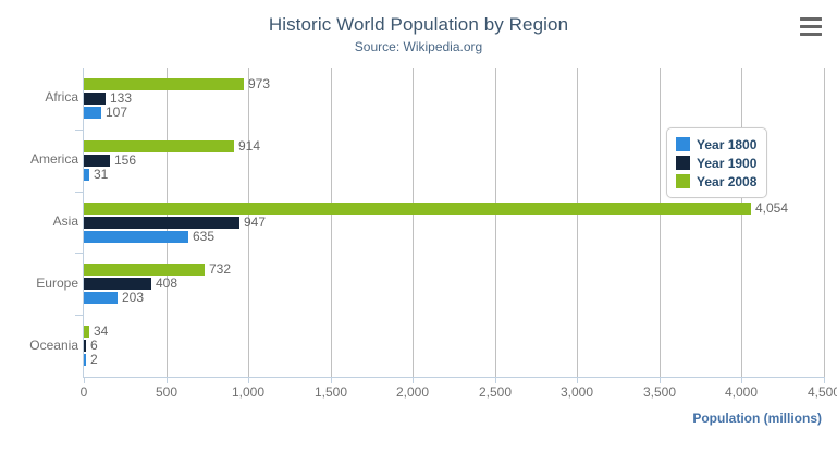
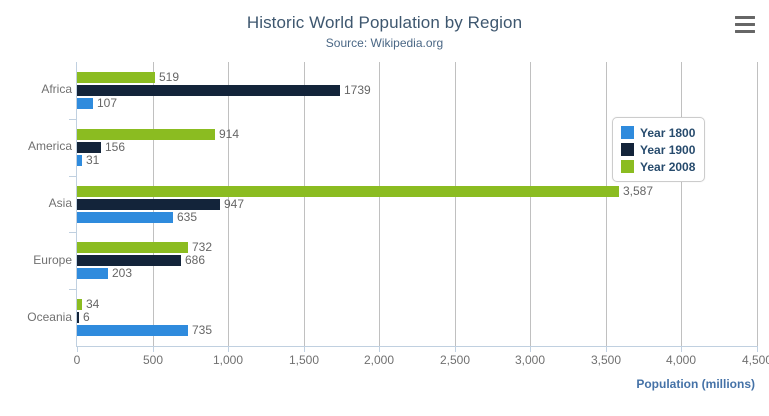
Year 1900/Africa: 133 -> 1739
Year 2008/Africa: 973 -> 519
Year 2008/Asia: 4,054 -> 3,587
Year 1900/Europe: 408 -> 686
Year 1800/Oceania: 2 -> 735
